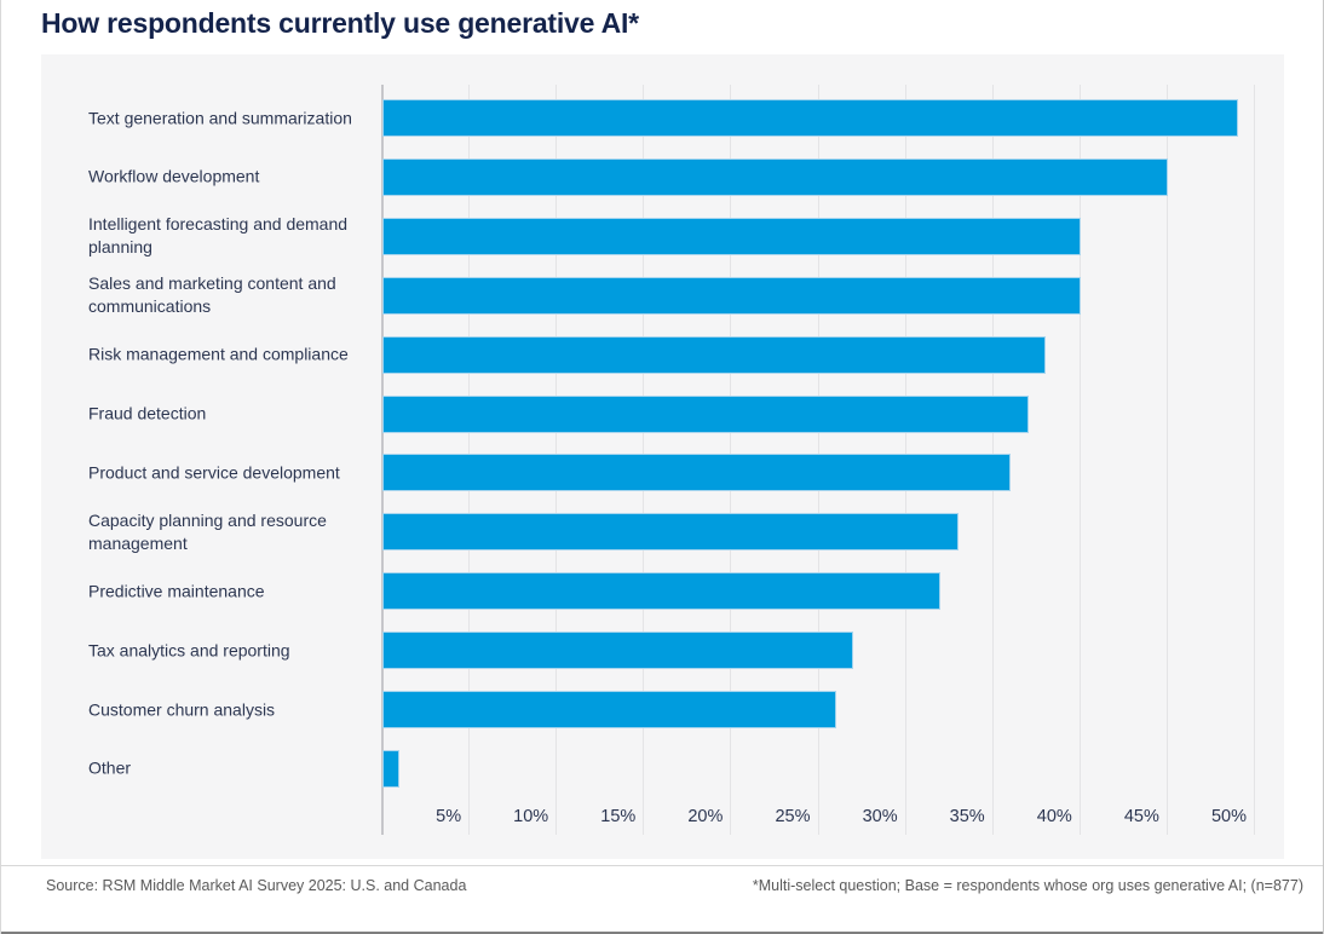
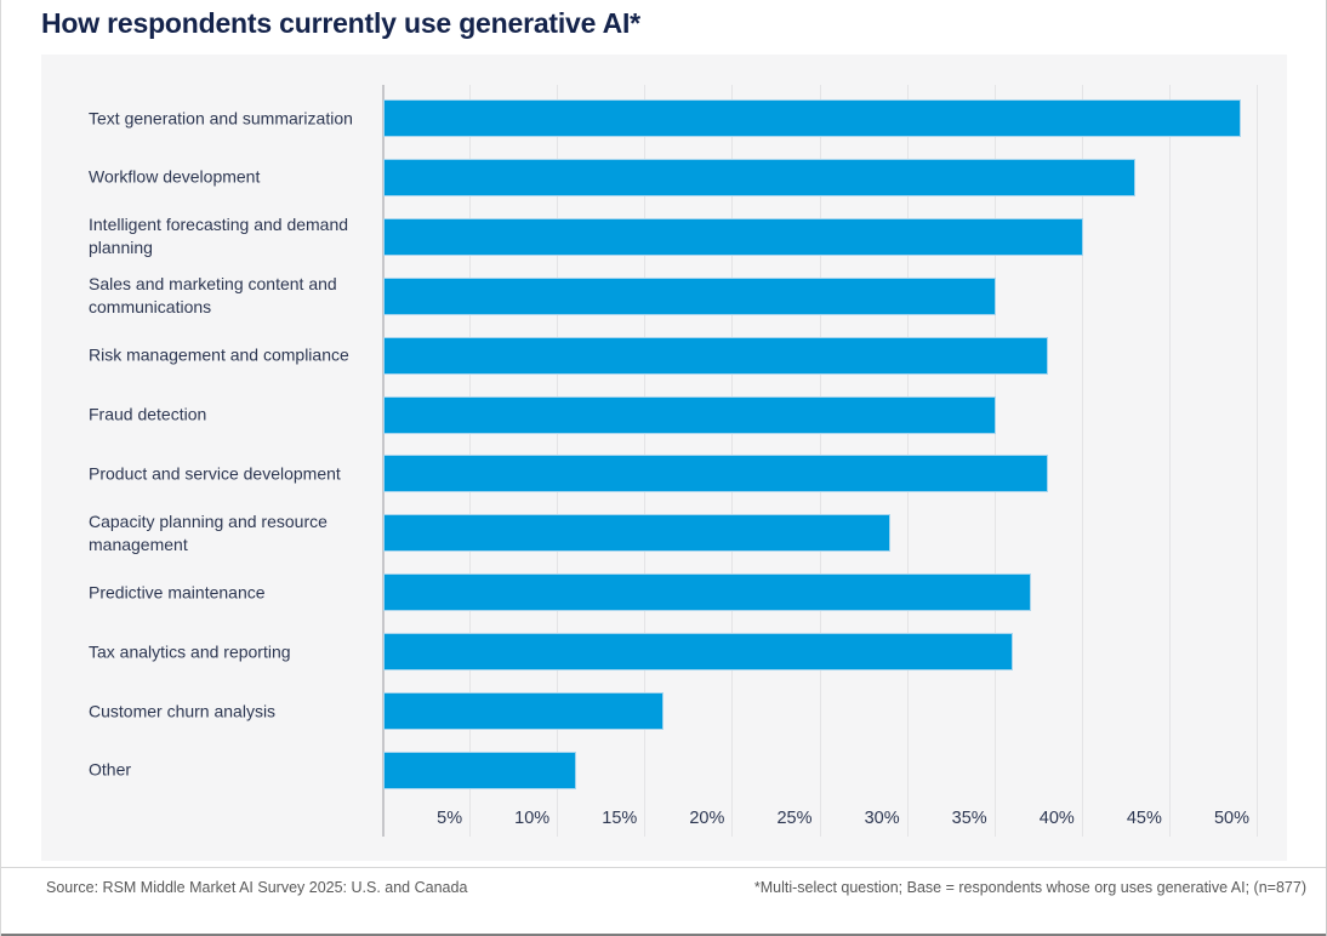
Workflow development: 45% -> 43%
Sales and marketing content and communications: 40% -> 35%
Fraud detection: 37% -> 35%
Product and service development: 36% -> 38%
Capacity planning and resource management: 33% -> 29%
Predictive maintenance: 32% -> 37%
Tax analytics and reporting: 27% -> 36%
Customer churn analysis: 26% -> 16%
Other: 1% -> 11%
